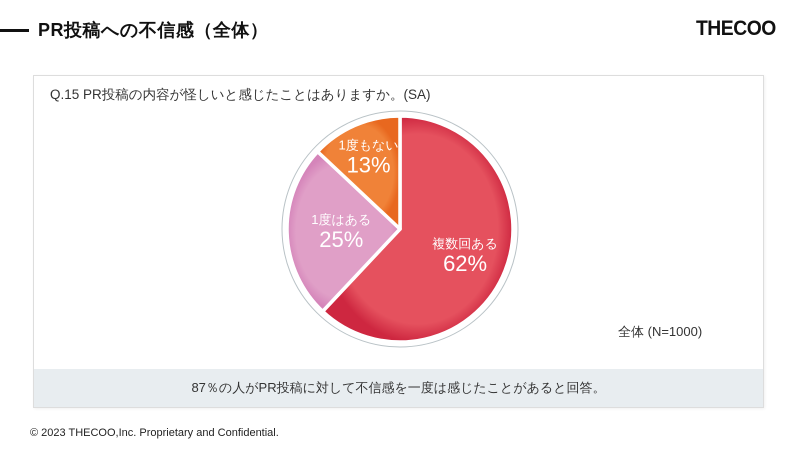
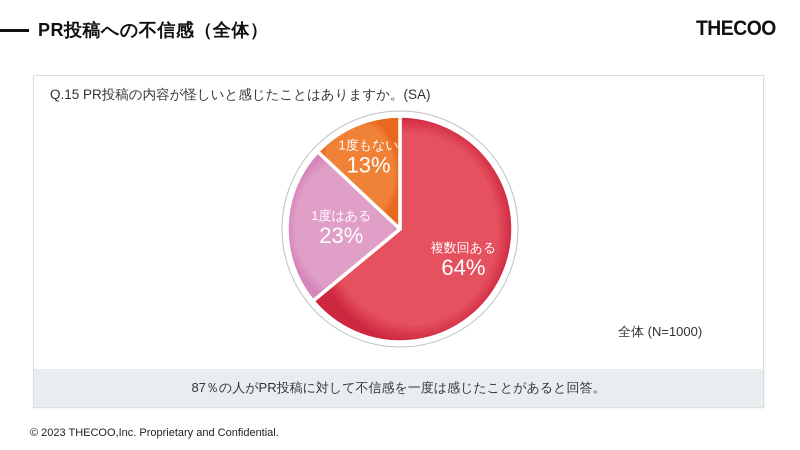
複数回ある: 62% -> 64%
1度はある: 25% -> 23%
